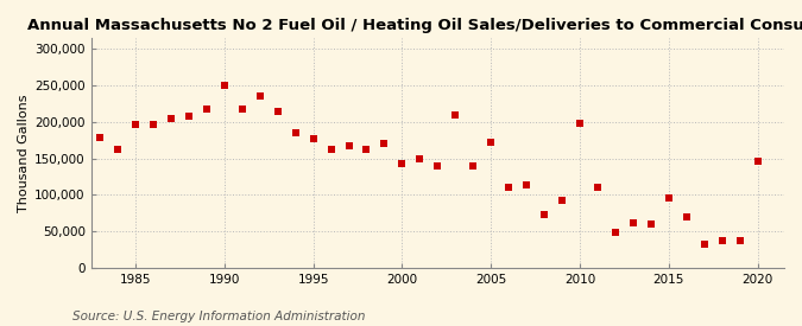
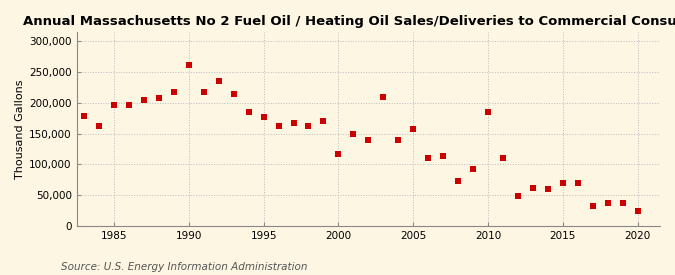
1990: 250,000 -> 262,000
2000: 142,000 -> 117,000
2005: 172,000 -> 157,000
2010: 198,000 -> 185,000
2015: 96,000 -> 70,000
2020: 146,000 -> 24,000
